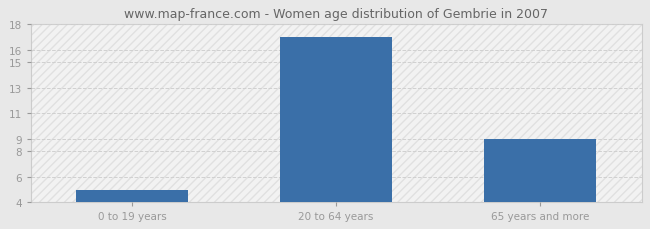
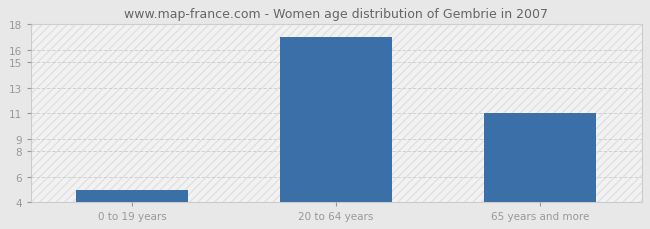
65 years and more: 9 -> 11
